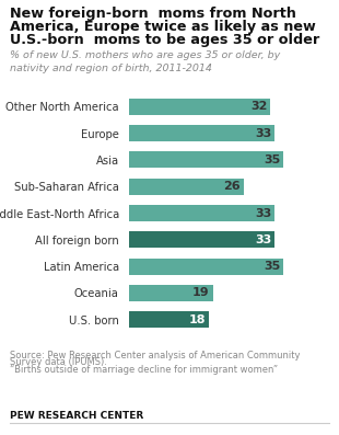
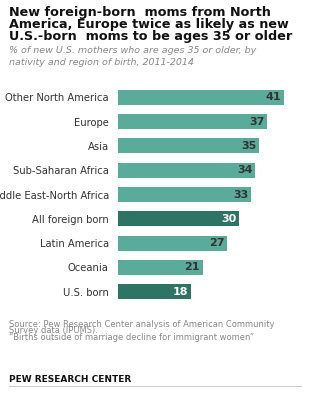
Other North America: 32 -> 41
Europe: 33 -> 37
Sub-Saharan Africa: 26 -> 34
All foreign born: 33 -> 30
Latin America: 35 -> 27
Oceania: 19 -> 21
